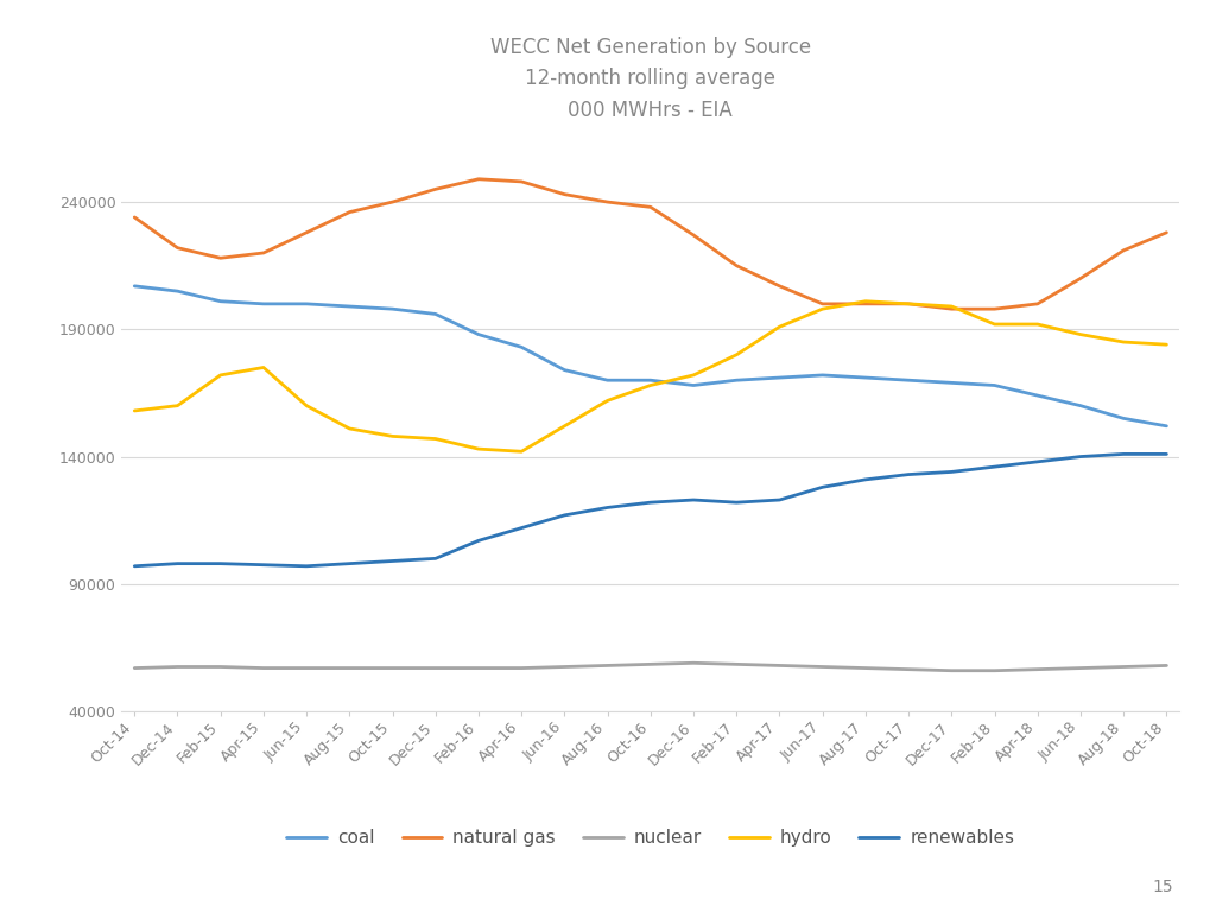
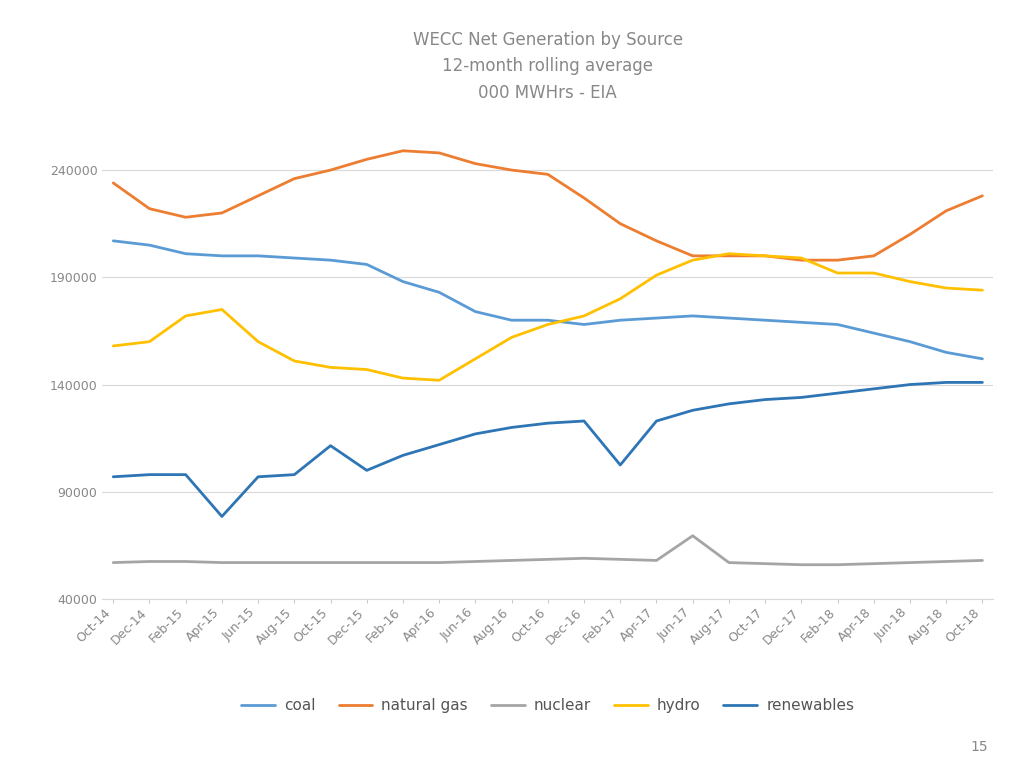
renewables/Apr-15: 97500 -> 78500
renewables/Oct-15: 99000 -> 111500
renewables/Feb-17: 122000 -> 102500
nuclear/Jun-17: 57500 -> 69500
